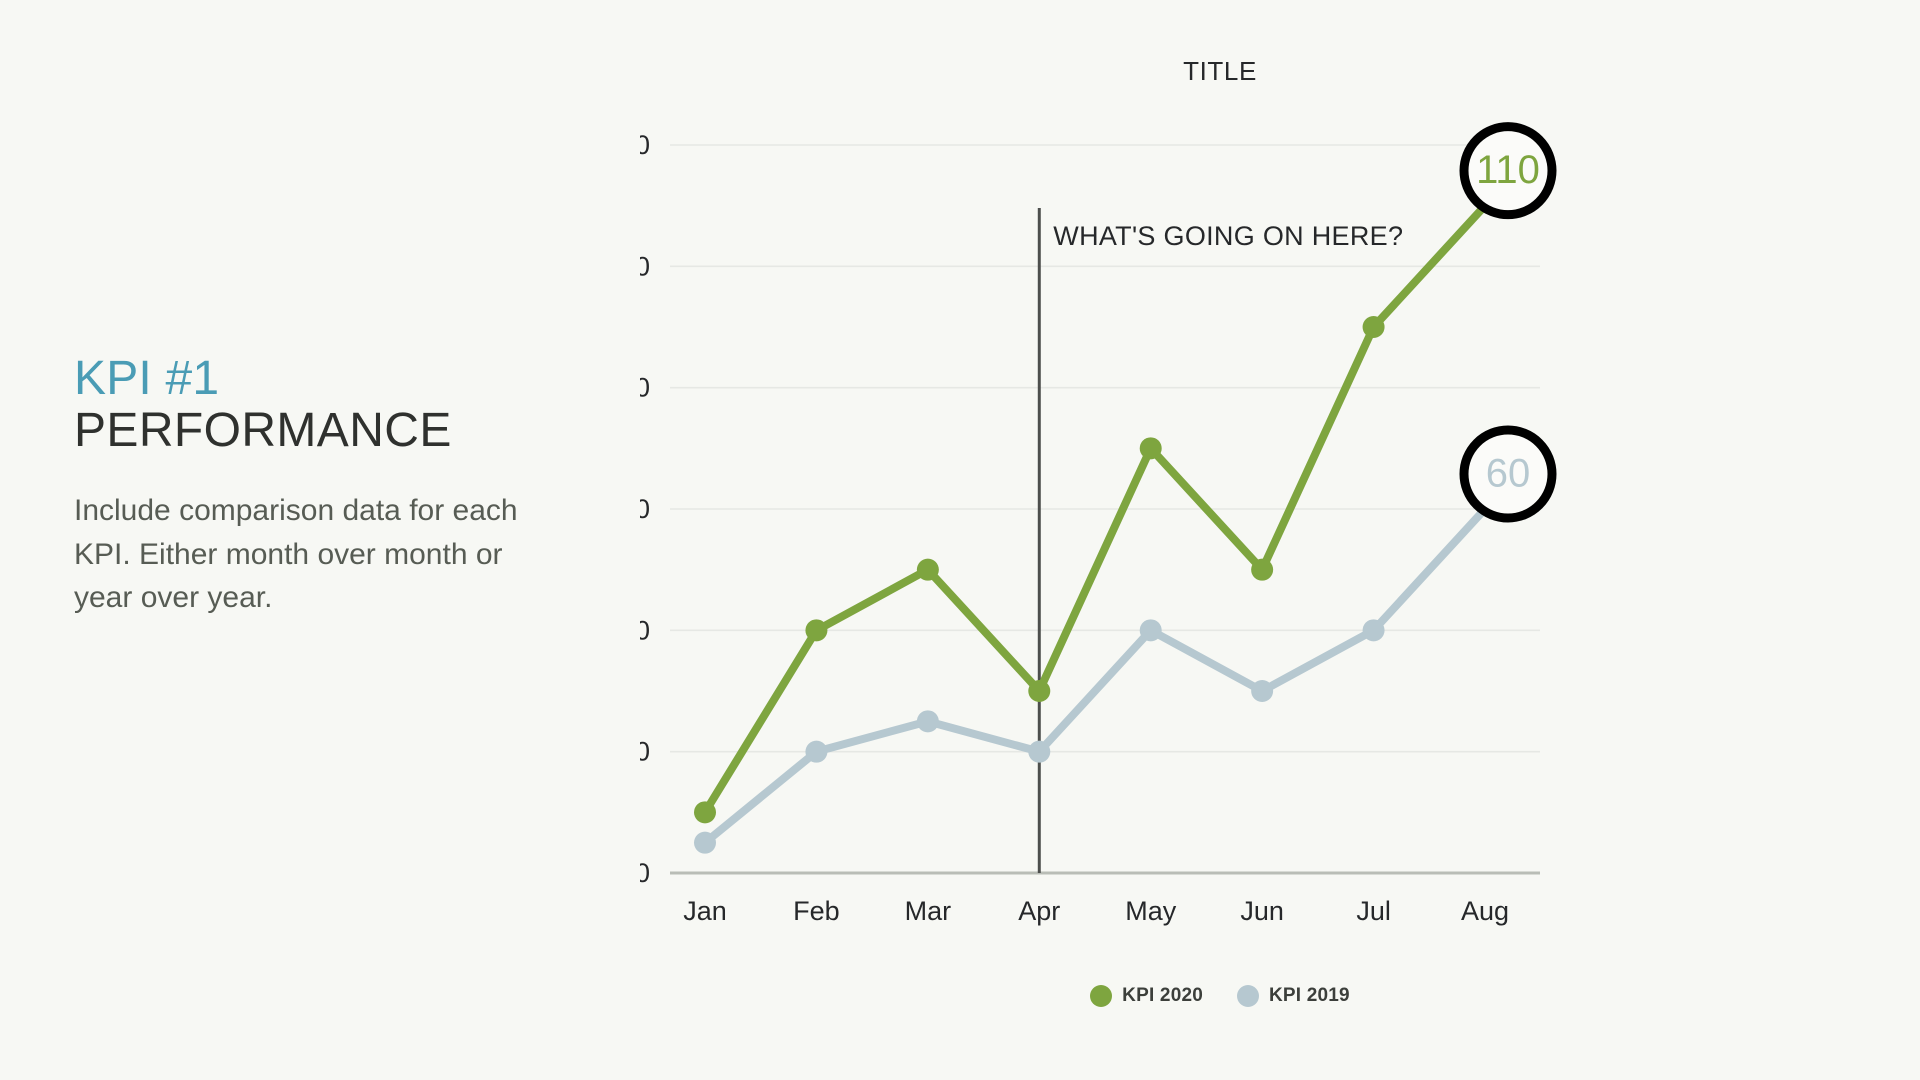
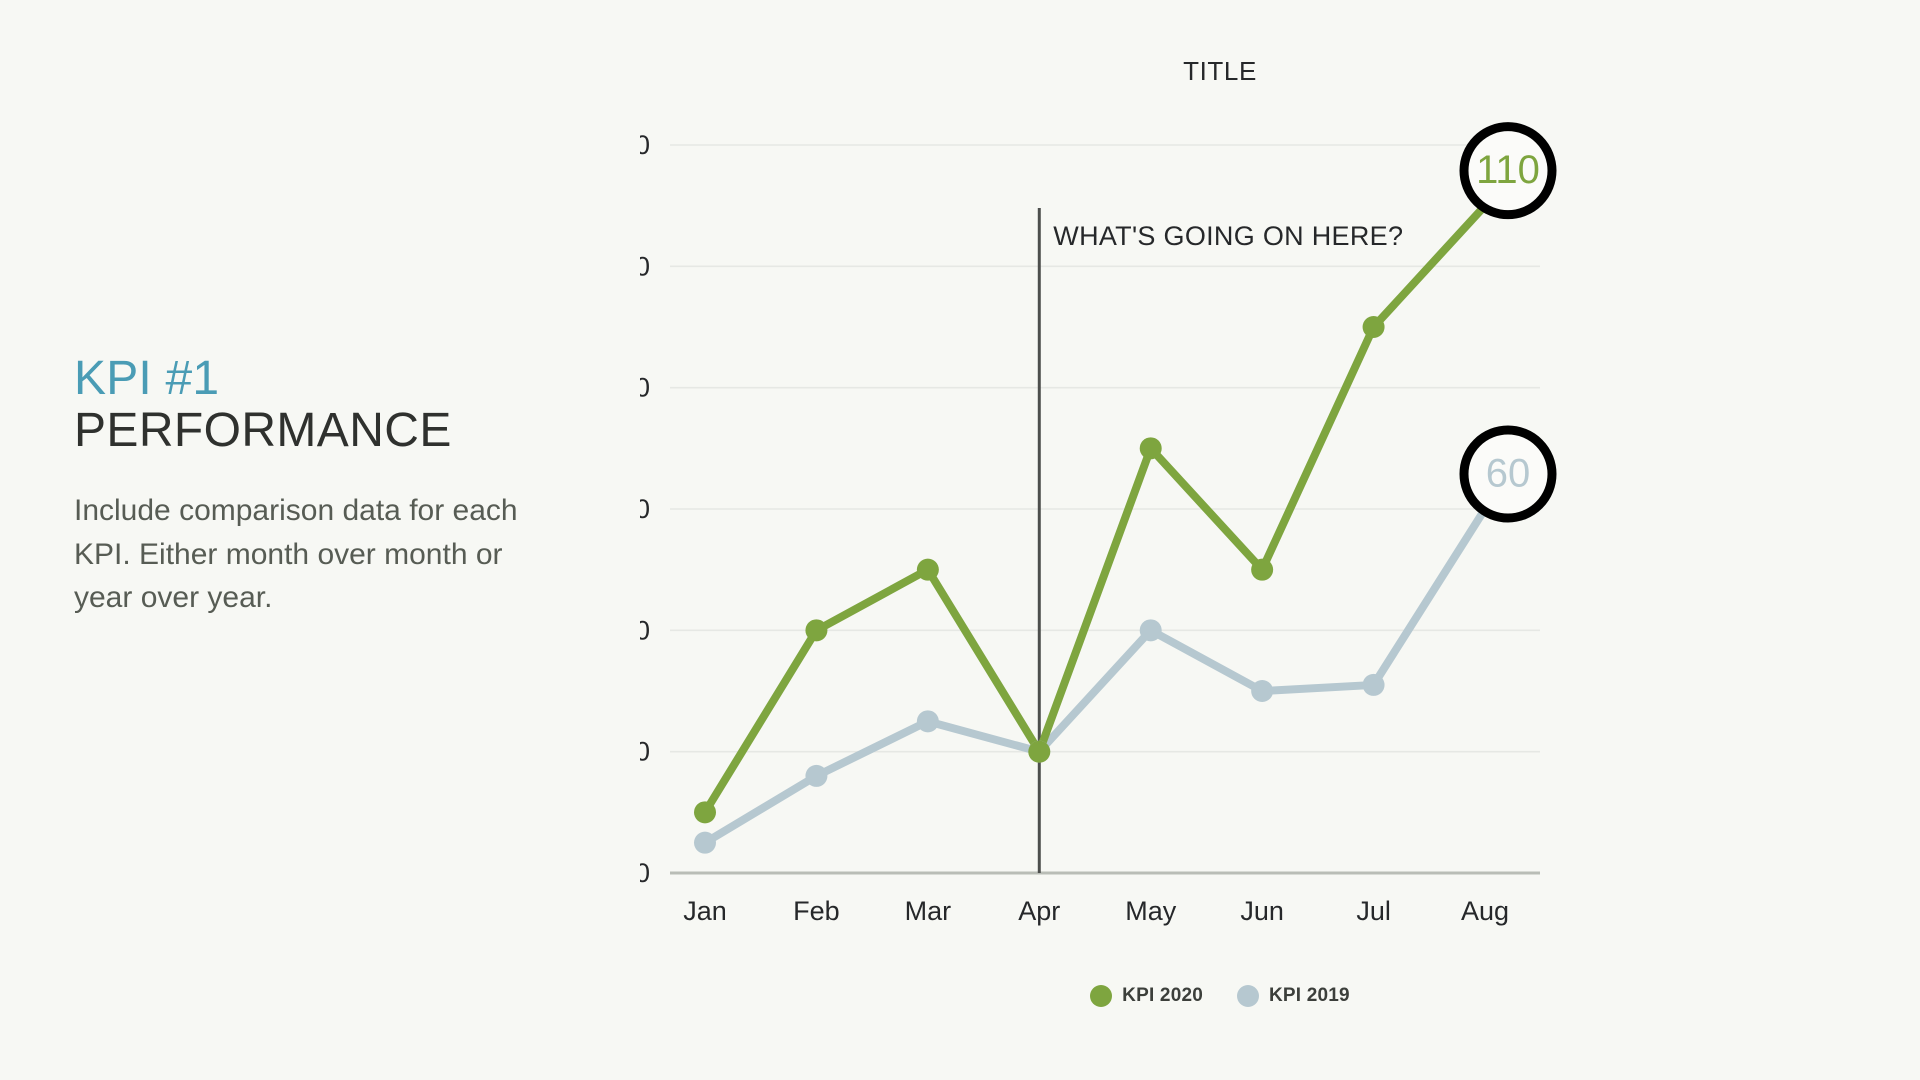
KPI 2019/Feb: 20 -> 16
KPI 2020/Apr: 30 -> 20
KPI 2019/Jul: 40 -> 31
